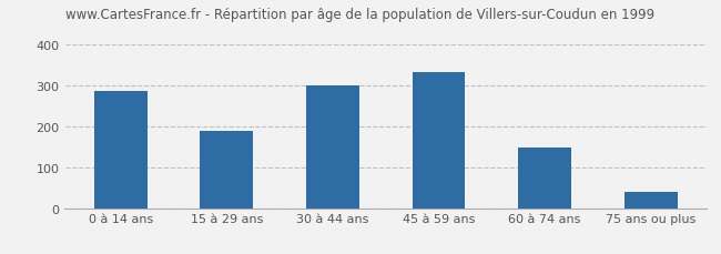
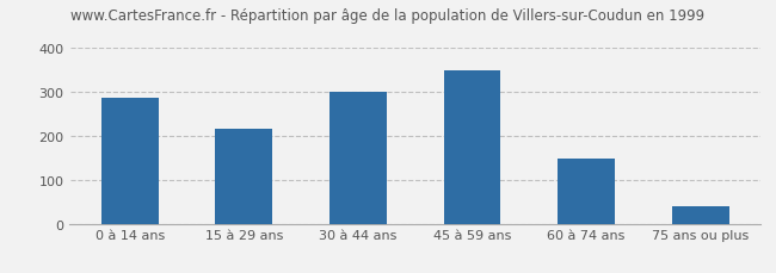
15 à 29 ans: 190 -> 215
45 à 59 ans: 333 -> 350
